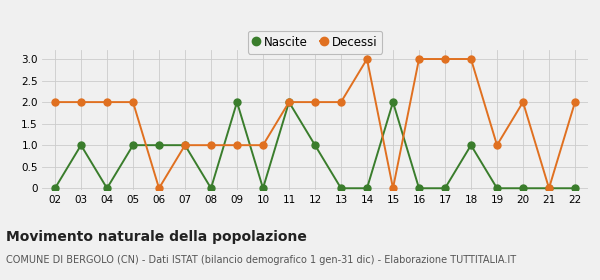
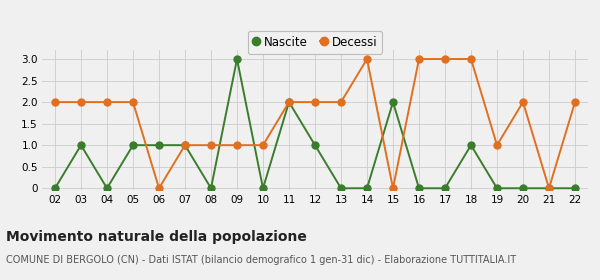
Nascite/09: 2 -> 3
